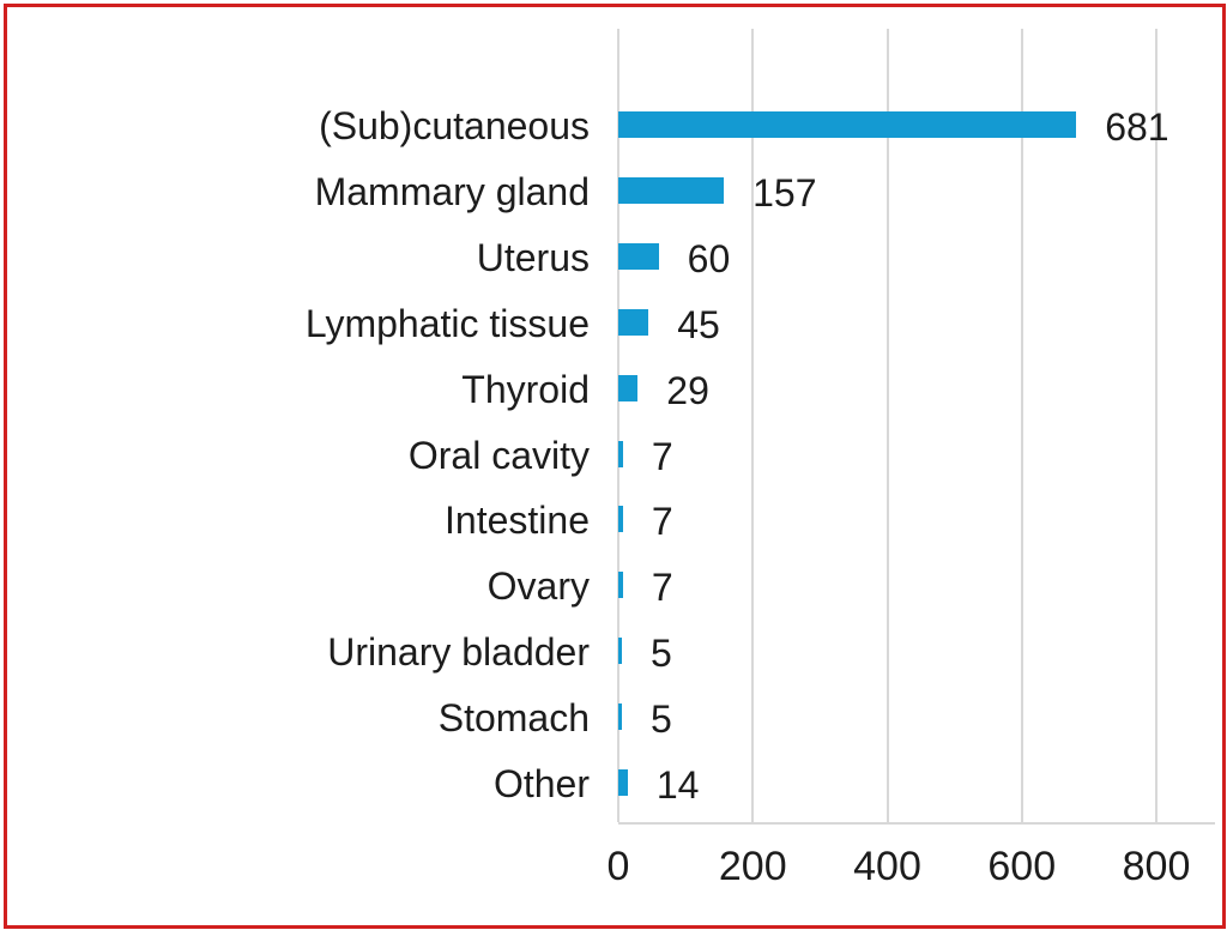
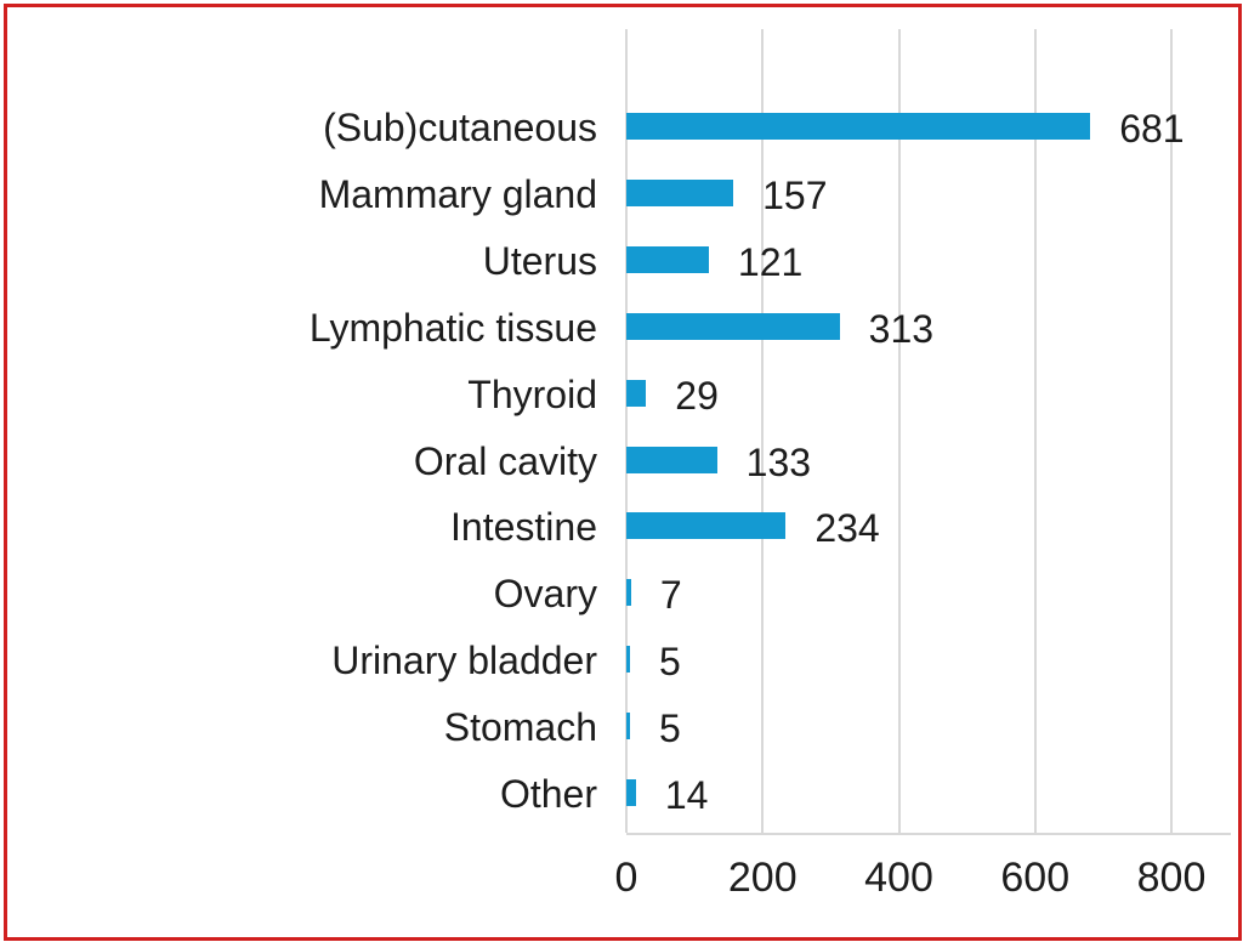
Uterus: 60 -> 121
Lymphatic tissue: 45 -> 313
Oral cavity: 7 -> 133
Intestine: 7 -> 234
